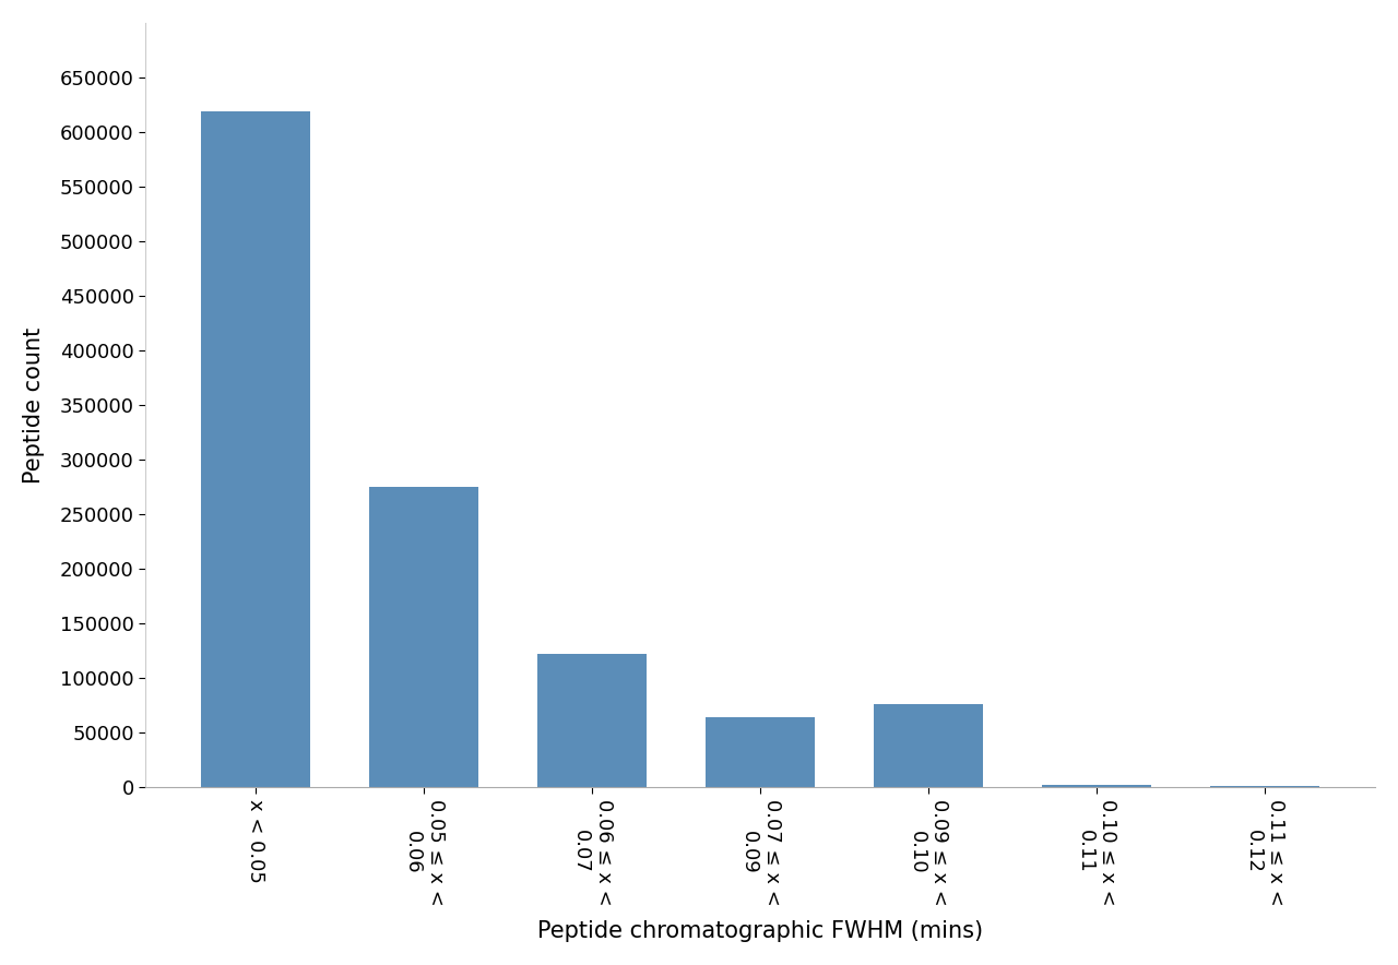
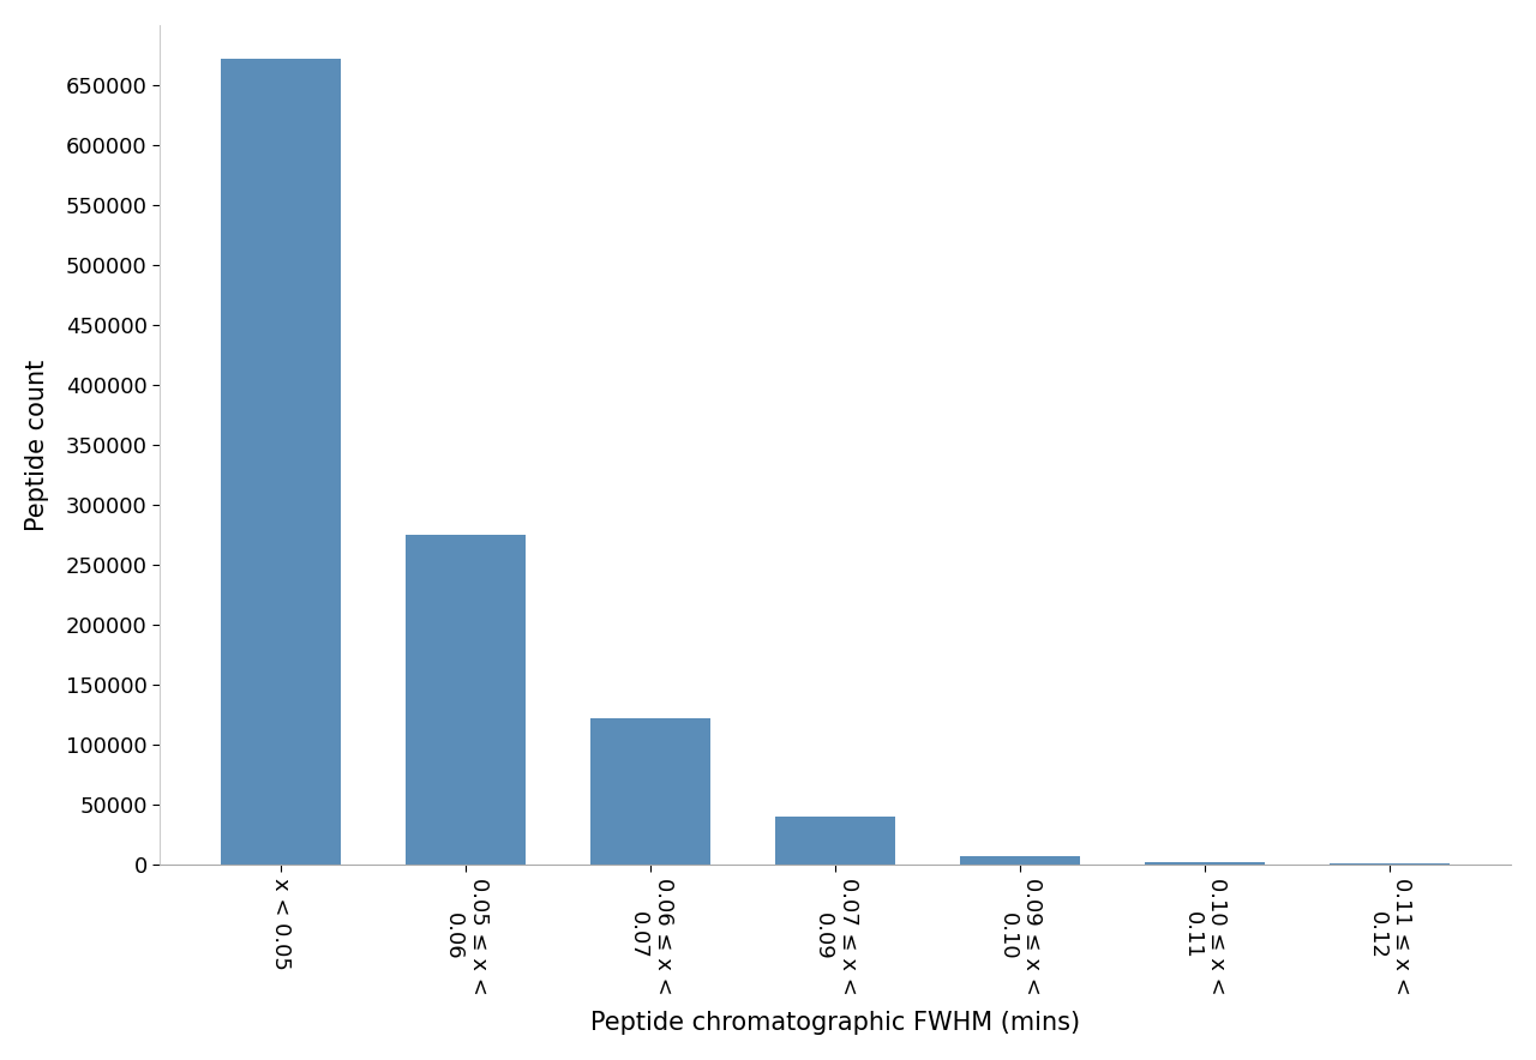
x < 0.05: 619000 -> 672000
0.07 ≤ x < 0.09: 64000 -> 40000
0.09 ≤ x < 0.10: 76000 -> 7000
